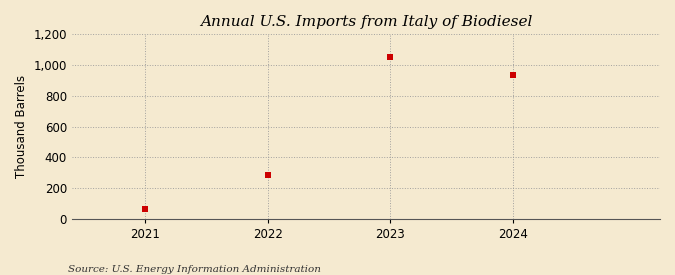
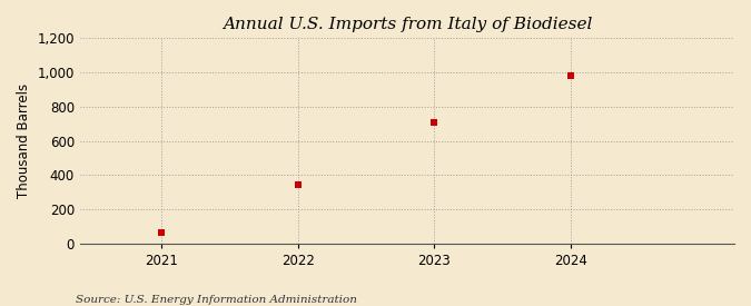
2022: 280 -> 340
2023: 1,060 -> 710
2024: 940 -> 980
